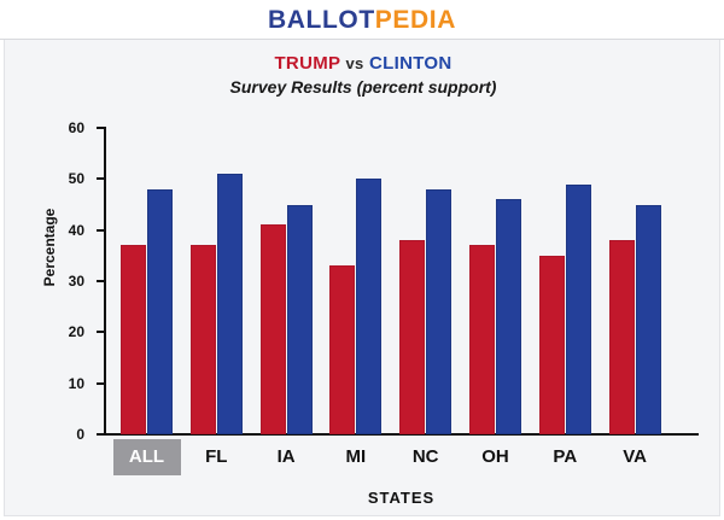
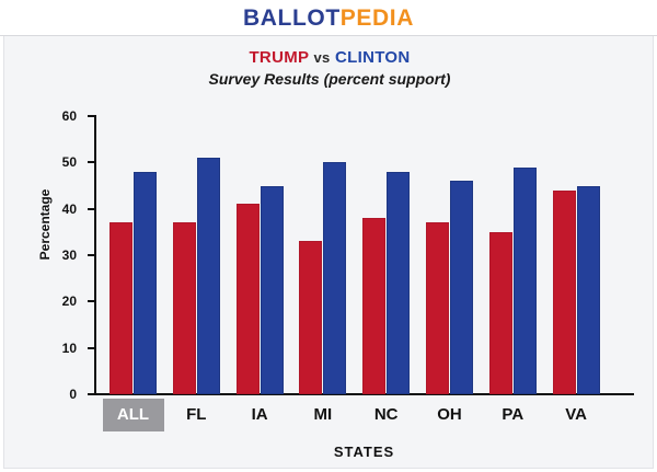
TRUMP/VA: 38 -> 44
